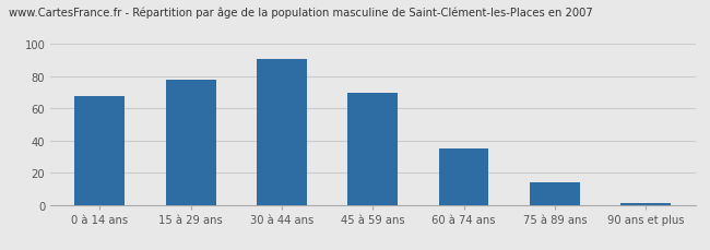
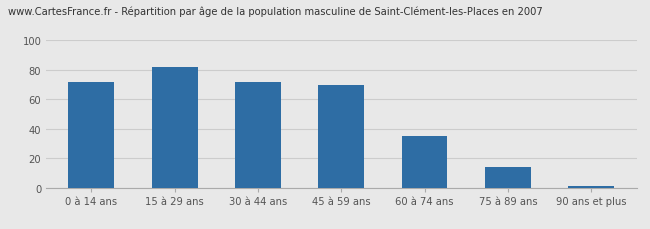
0 à 14 ans: 68 -> 72
15 à 29 ans: 78 -> 82
30 à 44 ans: 91 -> 72
